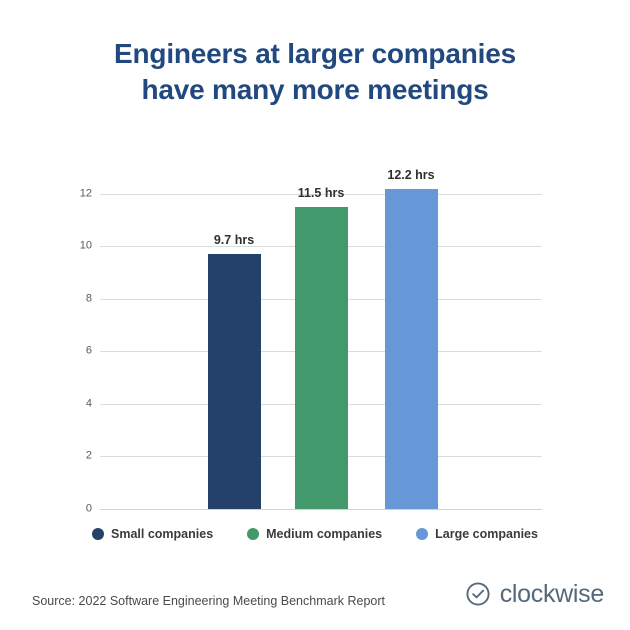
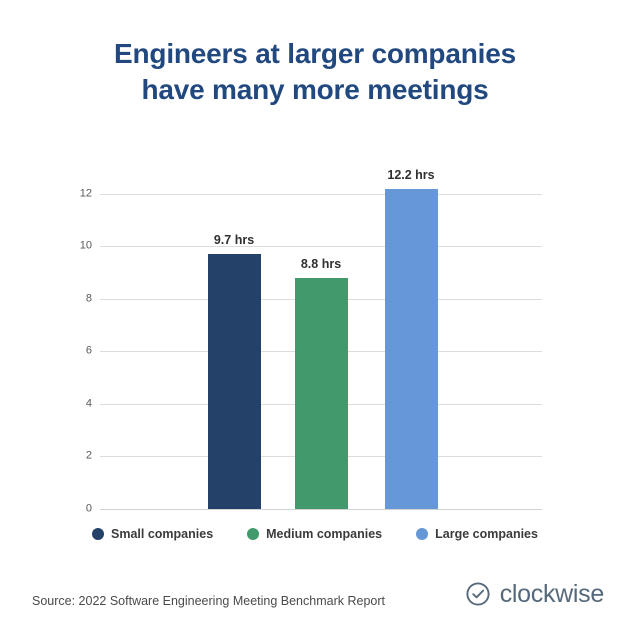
Medium companies: 11.5 -> 8.8
